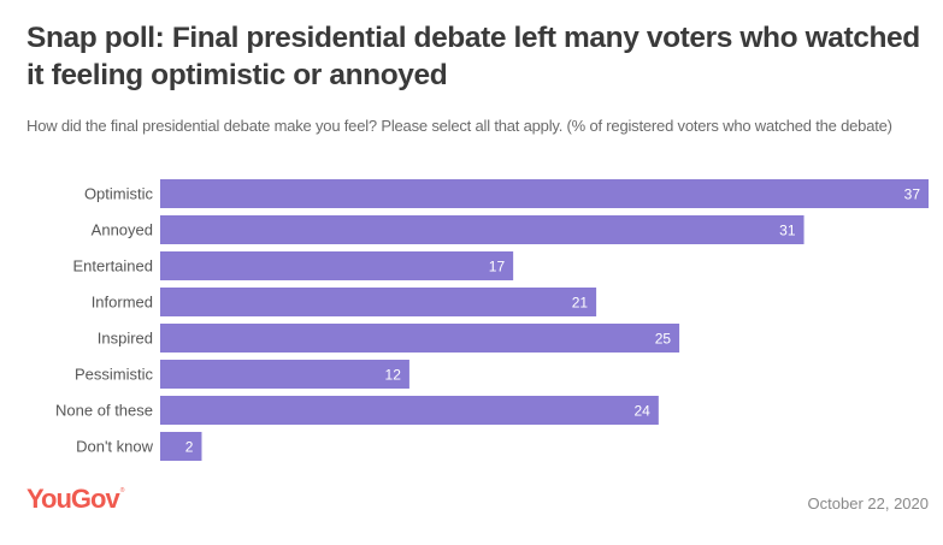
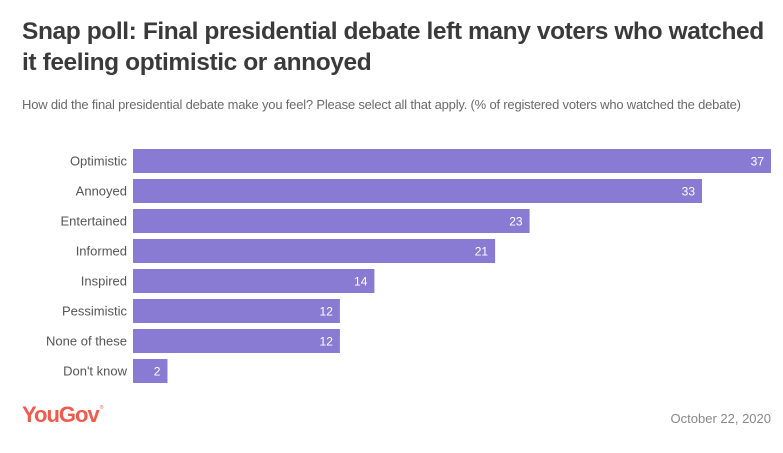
Annoyed: 31 -> 33
Entertained: 17 -> 23
Inspired: 25 -> 14
None of these: 24 -> 12
